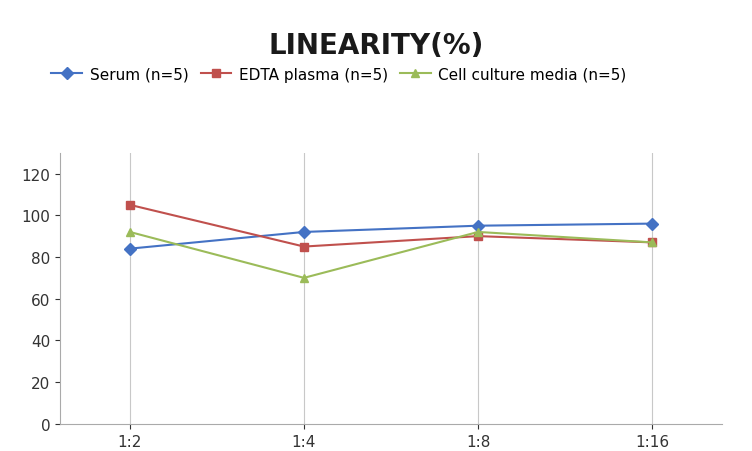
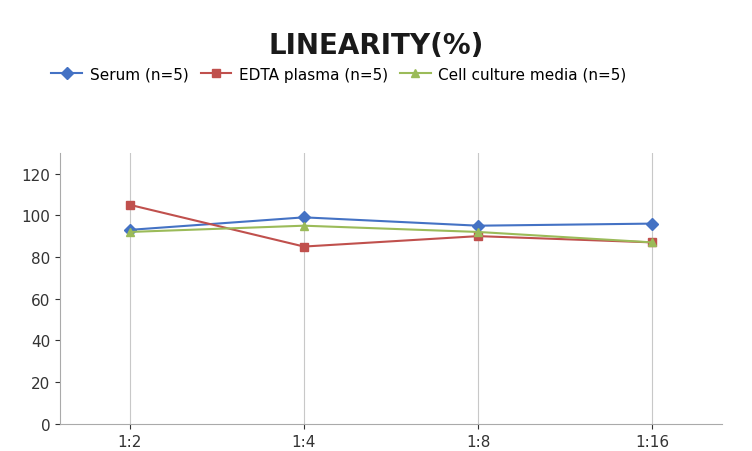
Serum (n=5)/1:2: 84 -> 93
Serum (n=5)/1:4: 92 -> 99
Cell culture media (n=5)/1:4: 70 -> 95
